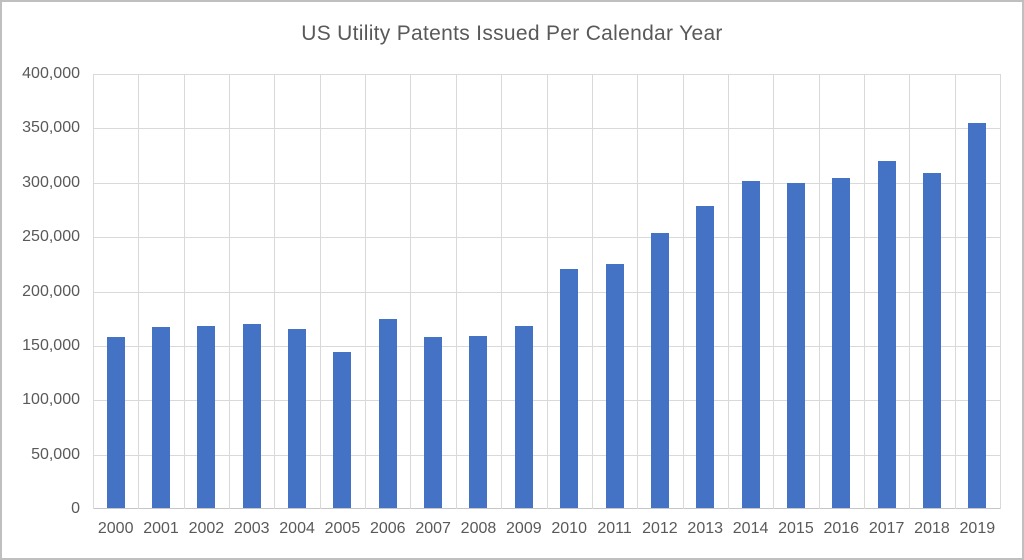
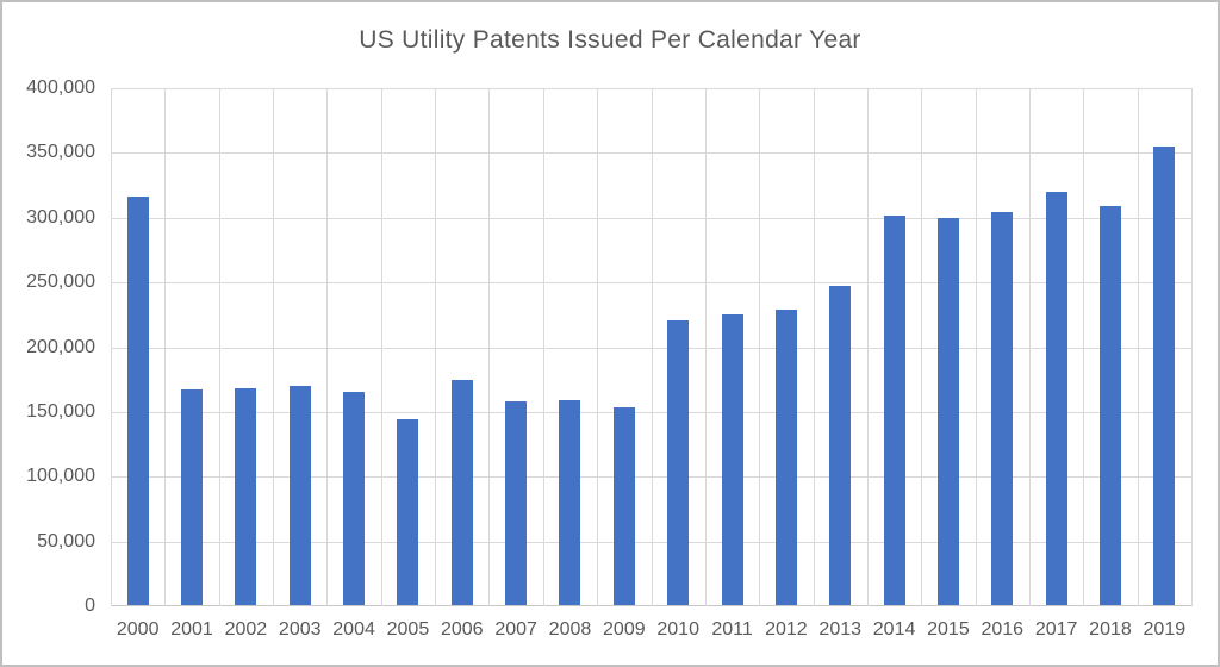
2000: 157000 -> 315000
2009: 167000 -> 153000
2012: 253000 -> 228000
2013: 278000 -> 246000
